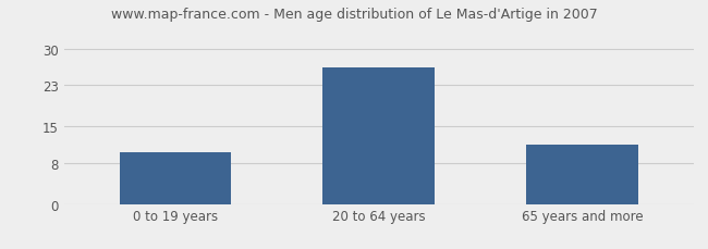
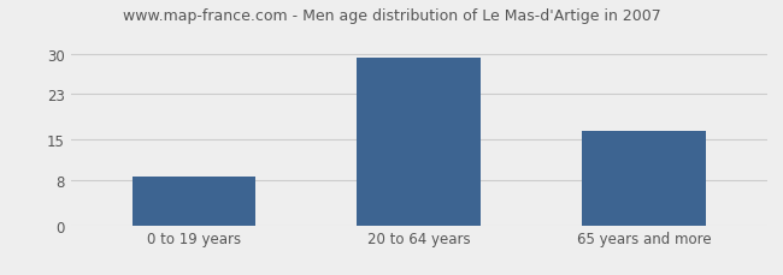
0 to 19 years: 10.0 -> 8.5
20 to 64 years: 26.5 -> 29.5
65 years and more: 11.5 -> 16.5
